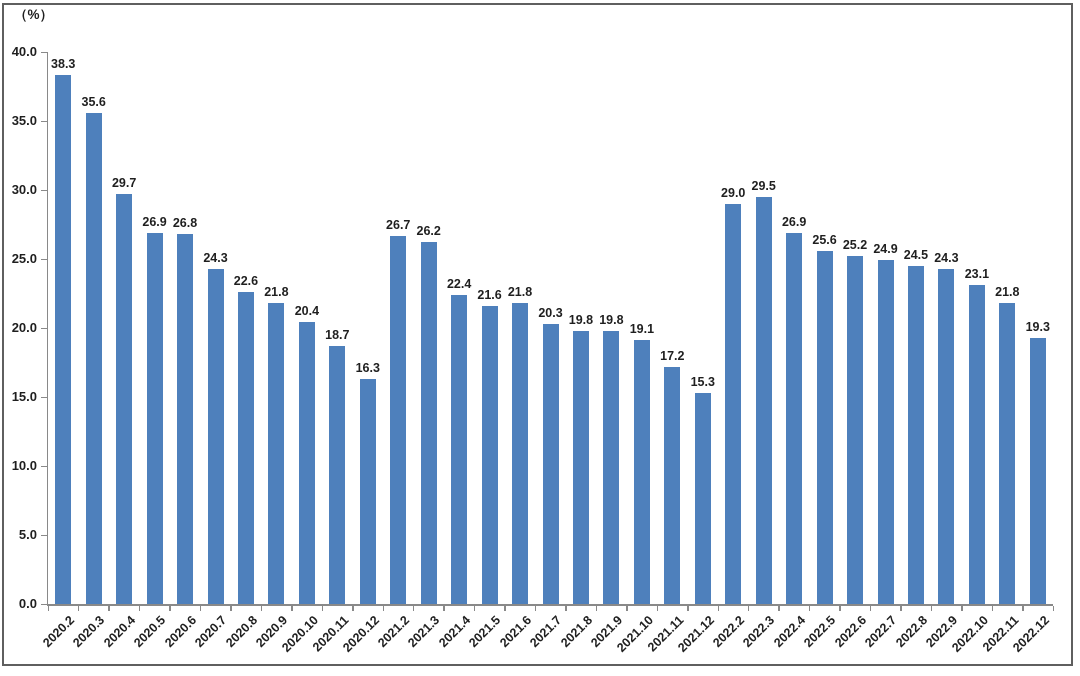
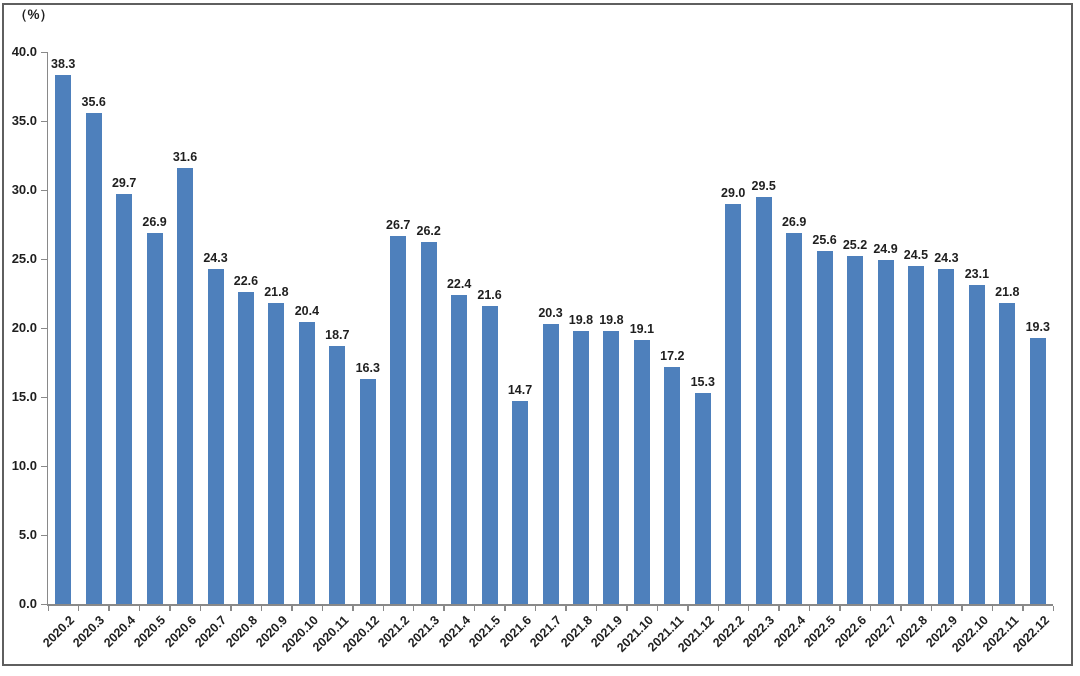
2020.6: 26.8 -> 31.6
2021.6: 21.8 -> 14.7
